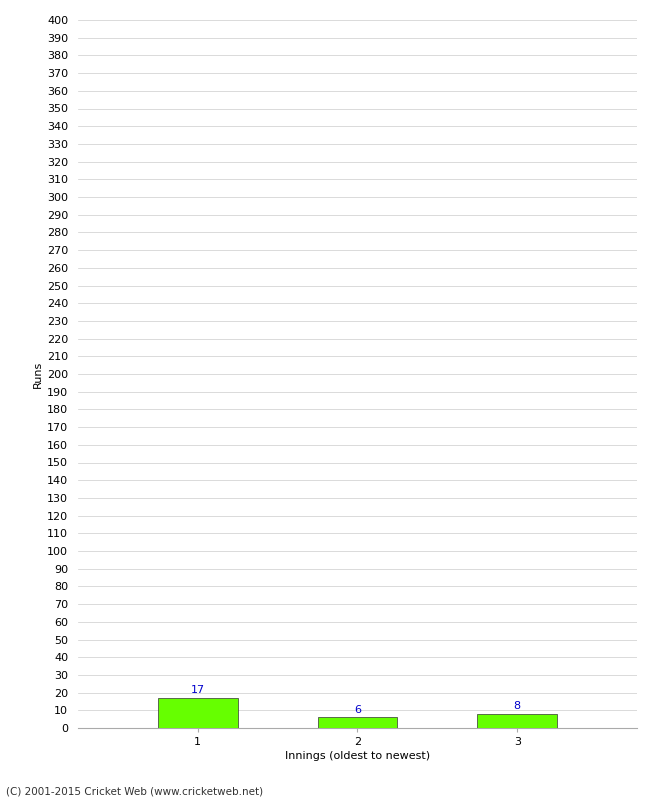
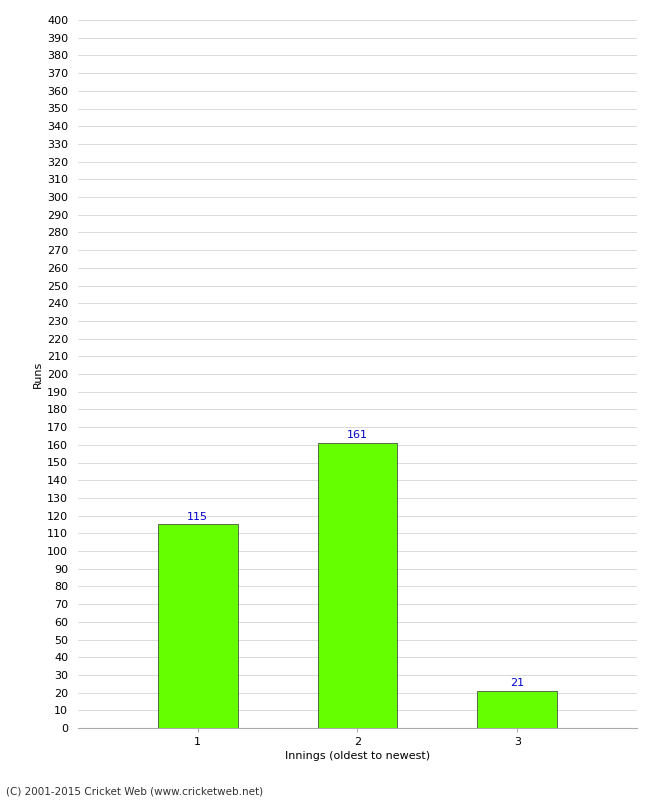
1: 17 -> 115
2: 6 -> 161
3: 8 -> 21
